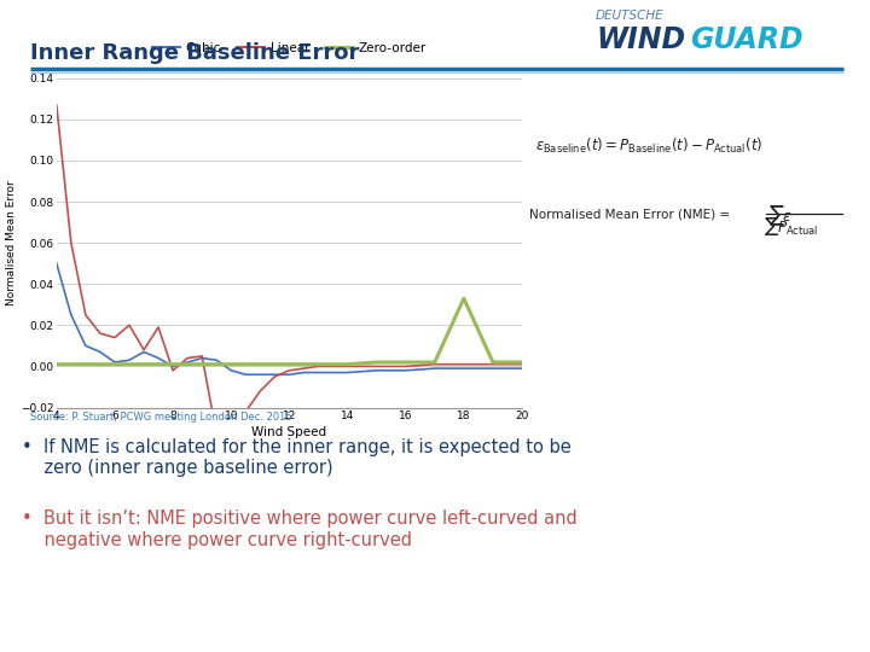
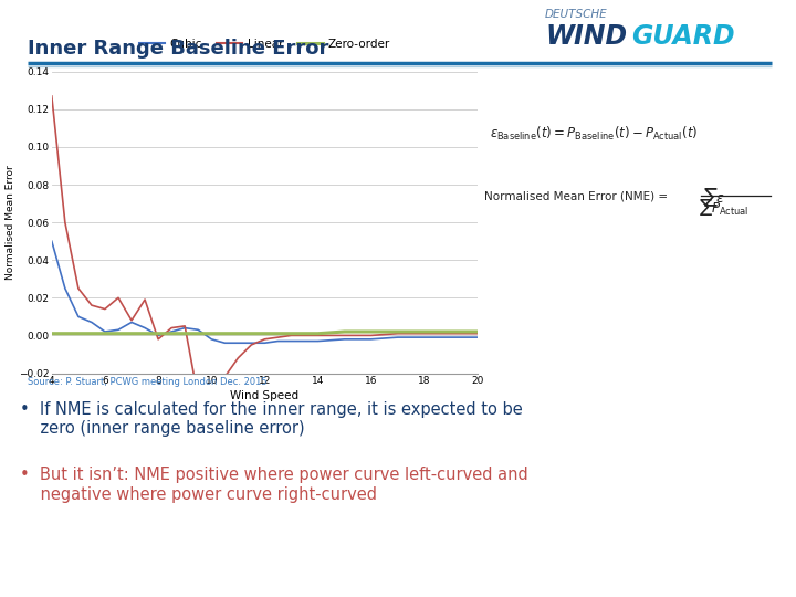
Zero-order/18: 0.033 -> 0.002
